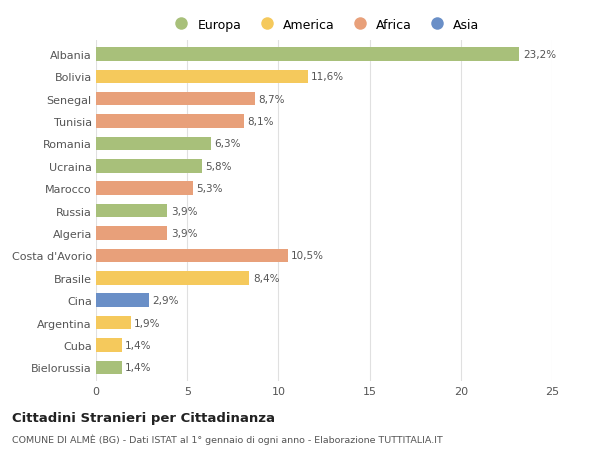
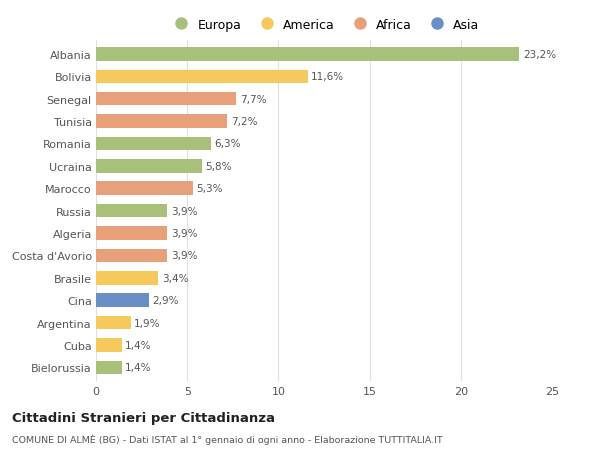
Senegal: 8,7% -> 7,7%
Tunisia: 8,1% -> 7,2%
Costa d'Avorio: 10,5% -> 3,9%
Brasile: 8,4% -> 3,4%
